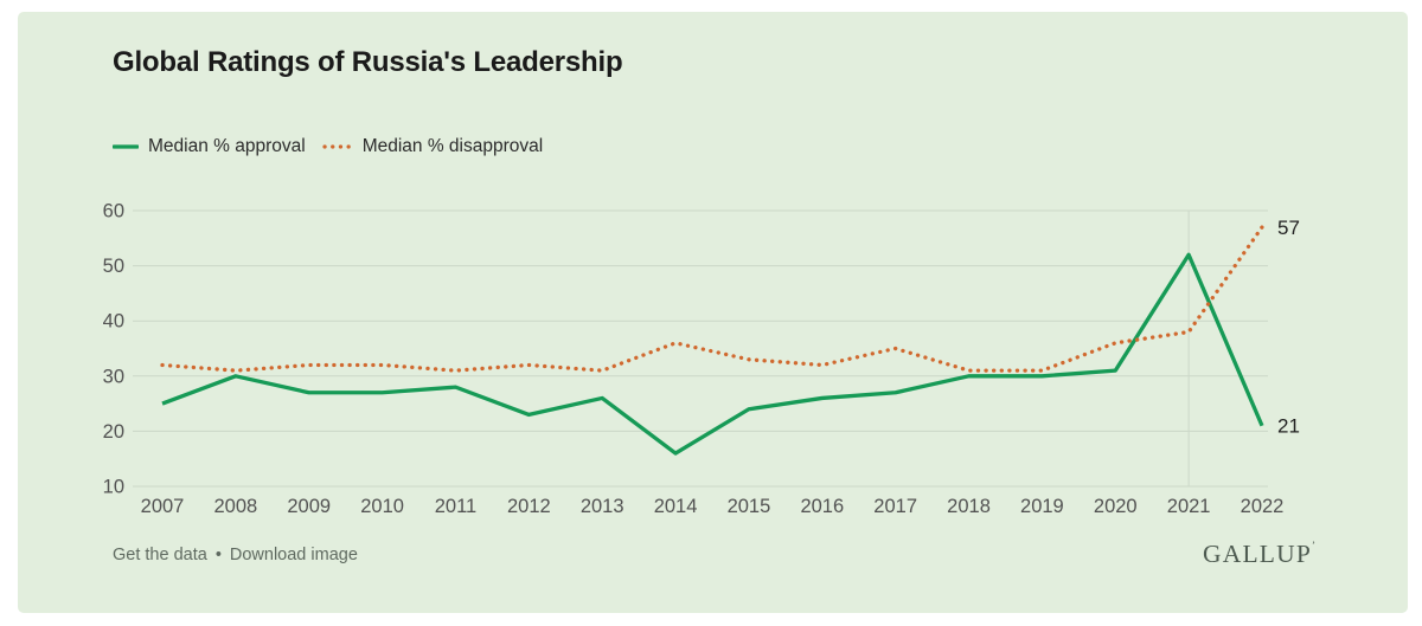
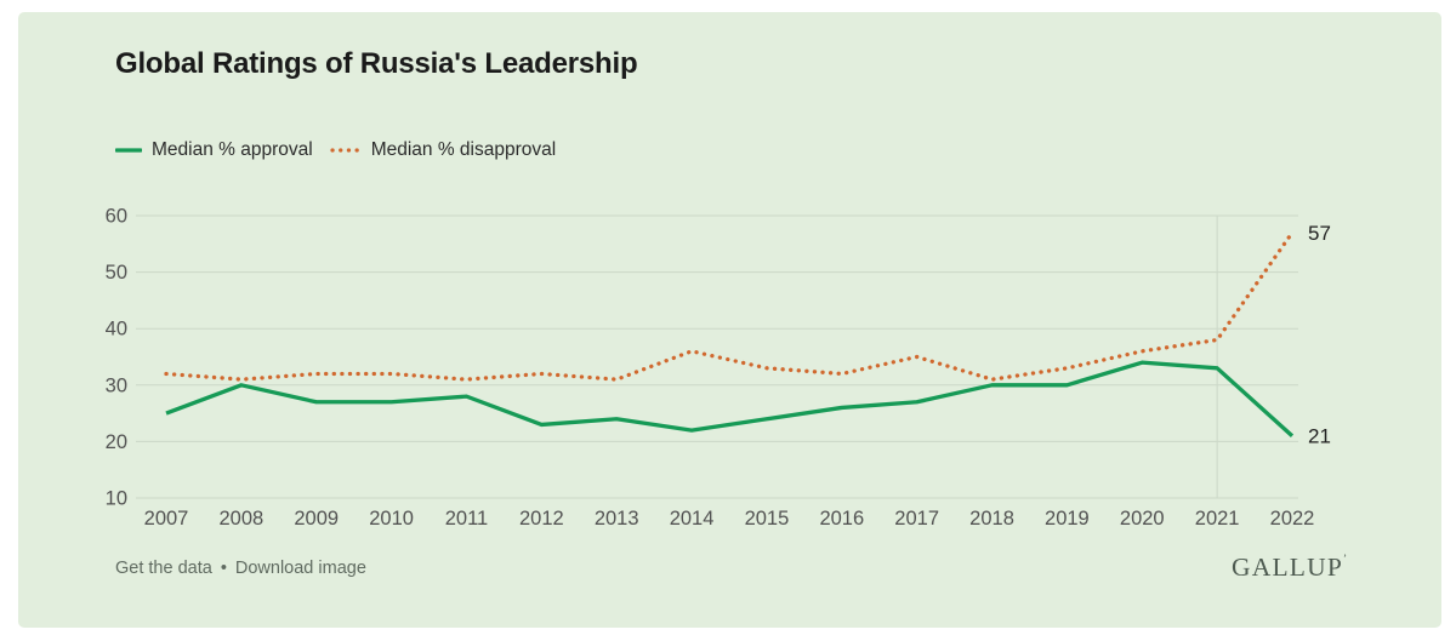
Median % approval/2013: 26 -> 24
Median % approval/2014: 16 -> 22
Median % disapproval/2019: 31 -> 33
Median % approval/2020: 31 -> 34
Median % approval/2021: 52 -> 33
